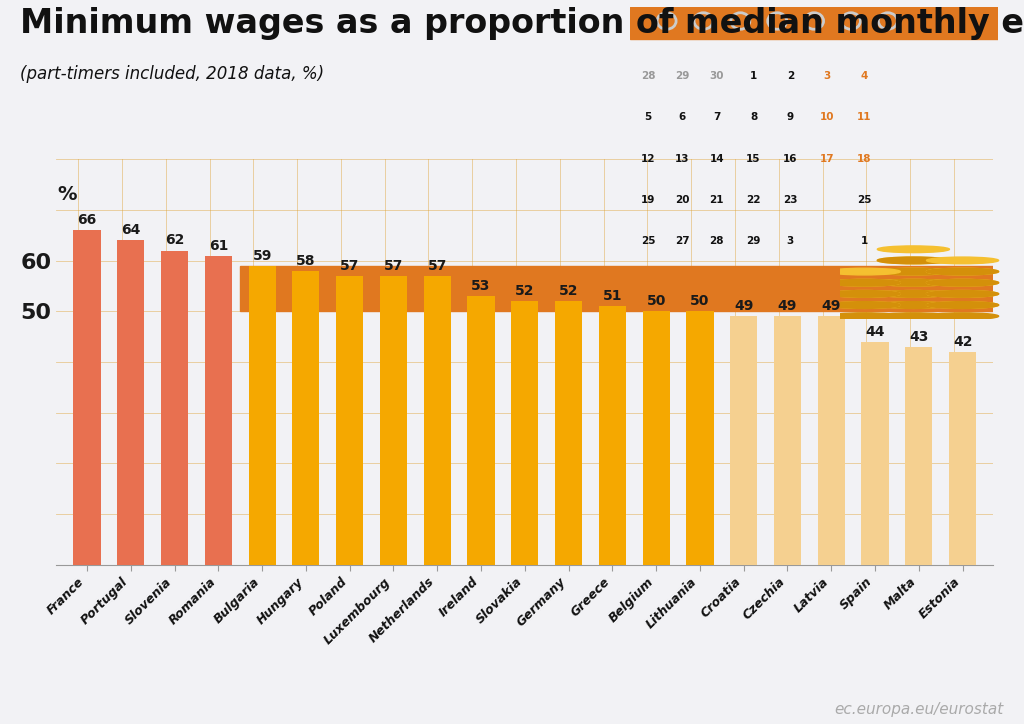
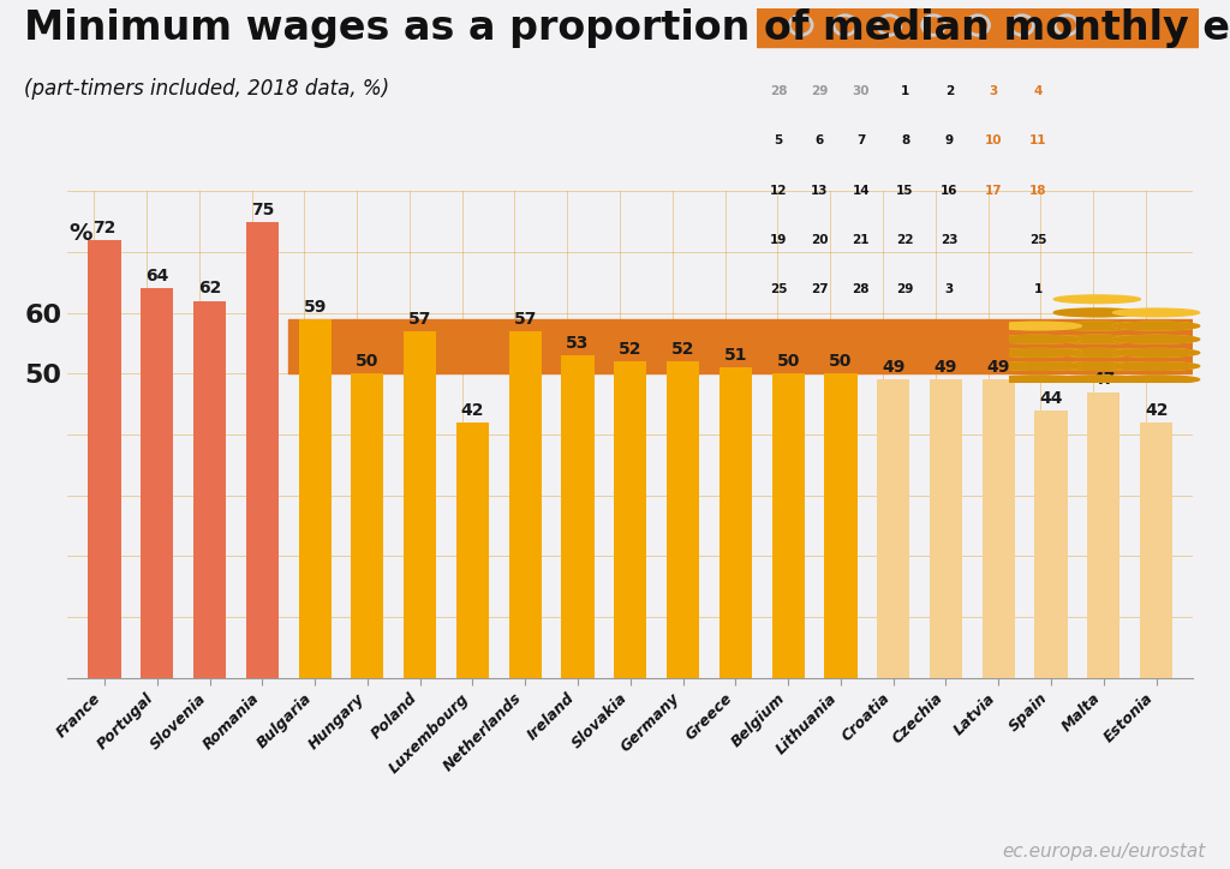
France: 66 -> 72
Romania: 61 -> 75
Hungary: 58 -> 50
Luxembourg: 57 -> 42
Malta: 43 -> 47
